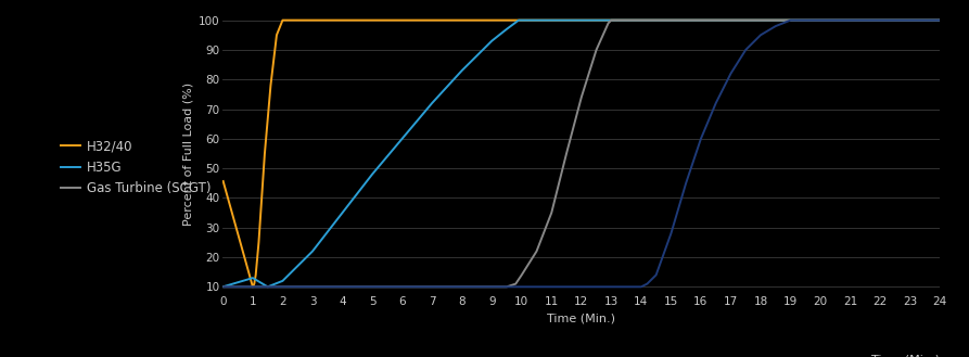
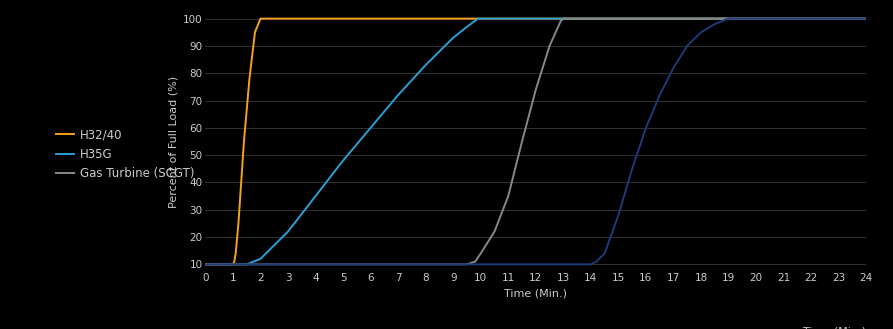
H32/40/0: 46 -> 10
H35G/1: 13 -> 10
